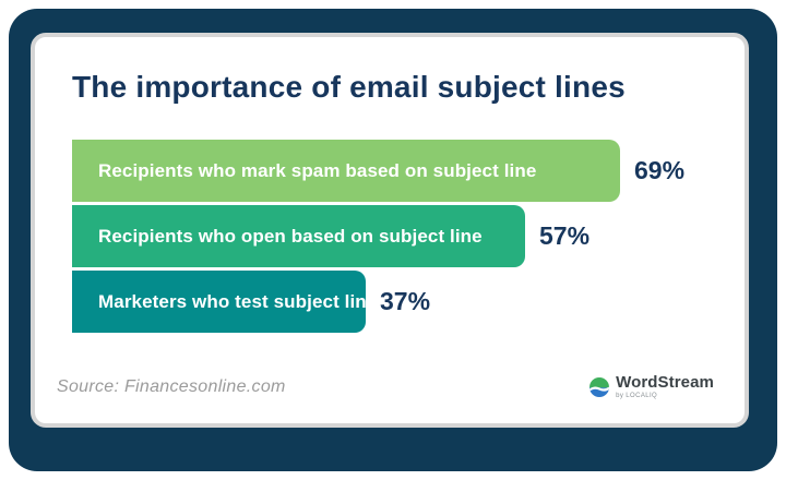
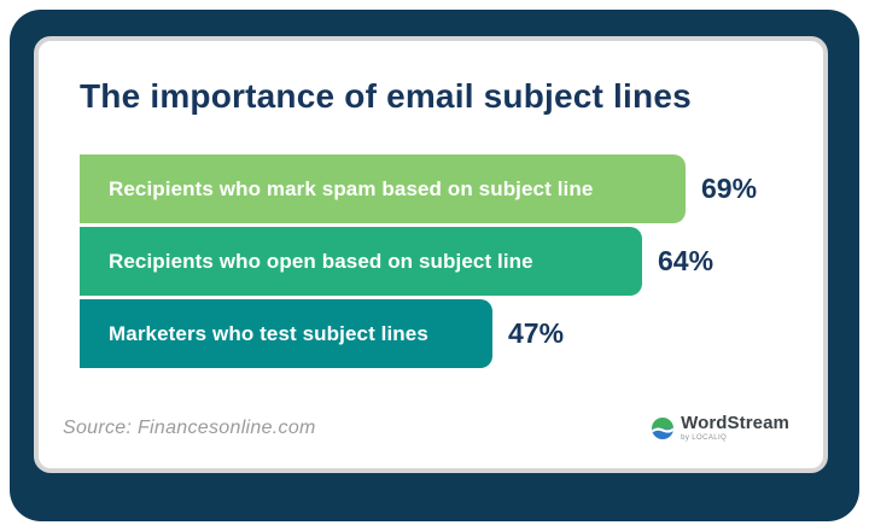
Recipients who open based on subject line: 57% -> 64%
Marketers who test subject lines: 37% -> 47%
